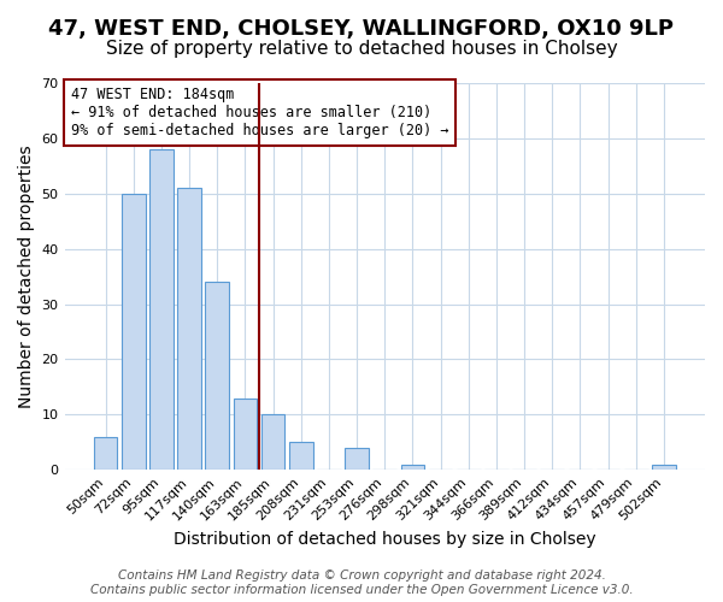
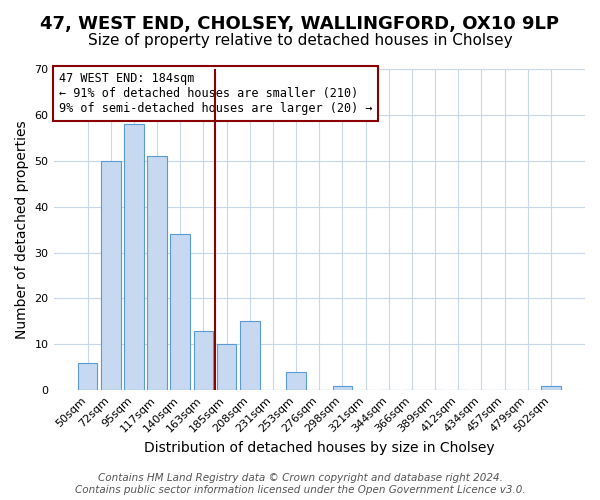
208sqm: 5 -> 15
